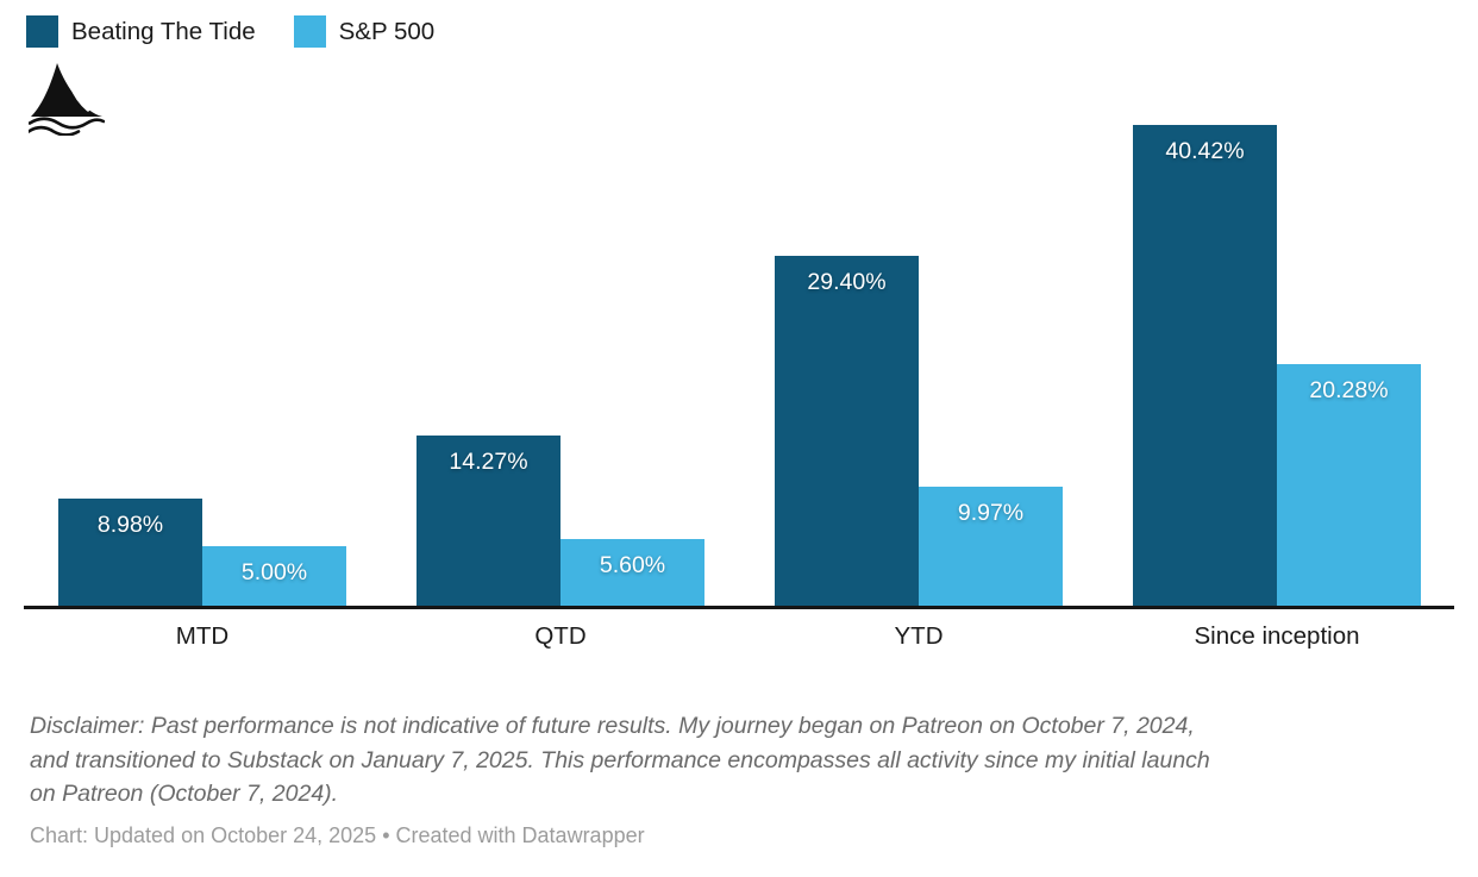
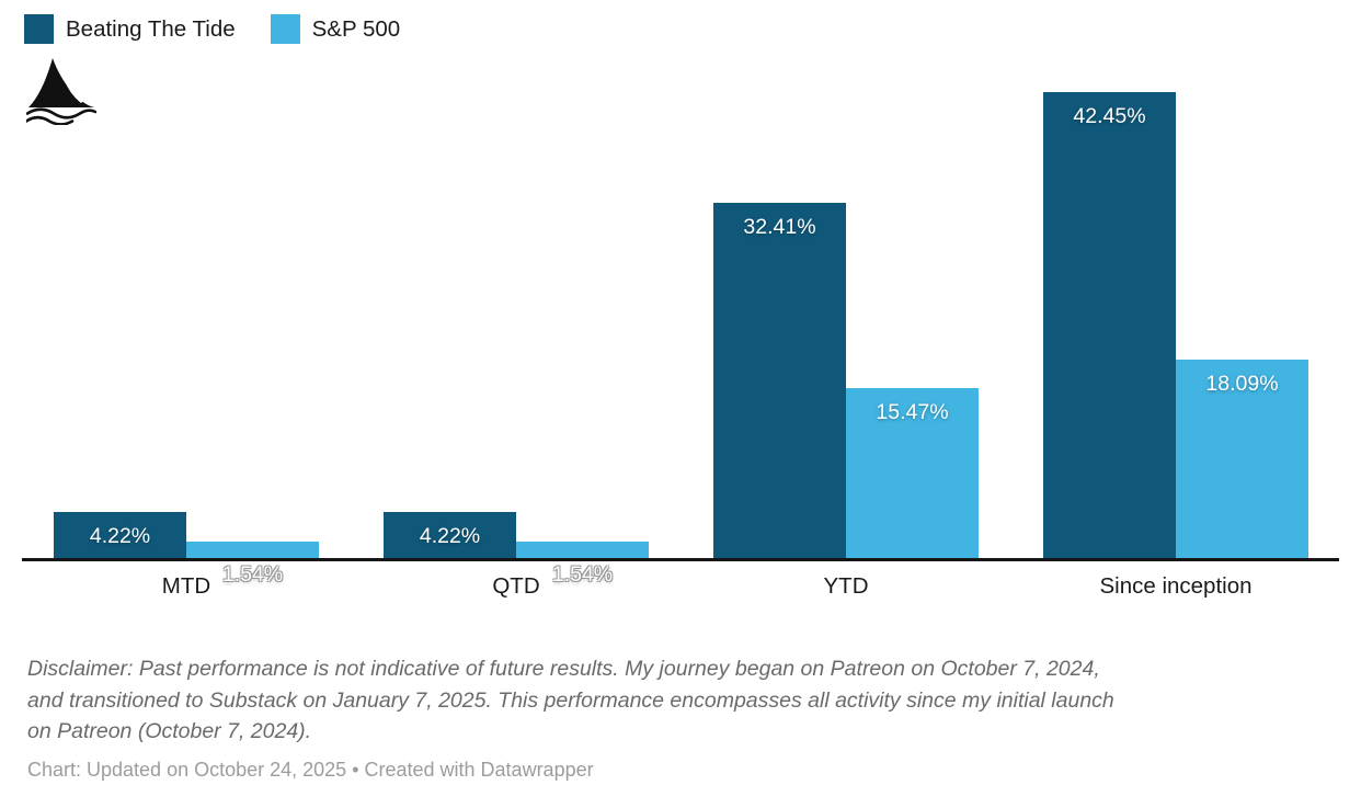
Beating The Tide/MTD: 8.98% -> 4.22%
S&P 500/MTD: 5.00% -> 1.54%
Beating The Tide/QTD: 14.27% -> 4.22%
S&P 500/QTD: 5.60% -> 1.54%
Beating The Tide/YTD: 29.40% -> 32.41%
S&P 500/YTD: 9.97% -> 15.47%
Beating The Tide/Since inception: 40.42% -> 42.45%
S&P 500/Since inception: 20.28% -> 18.09%
